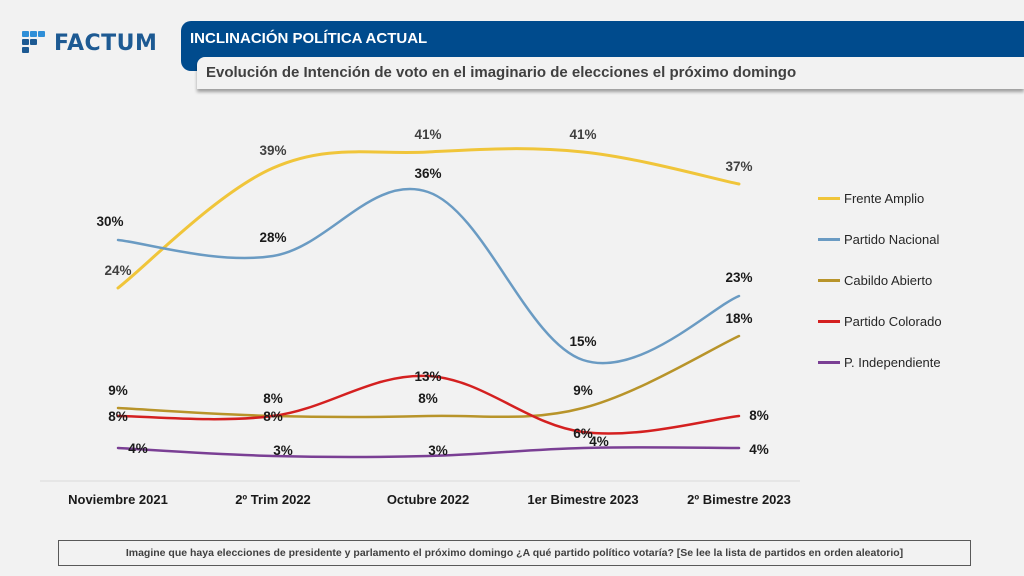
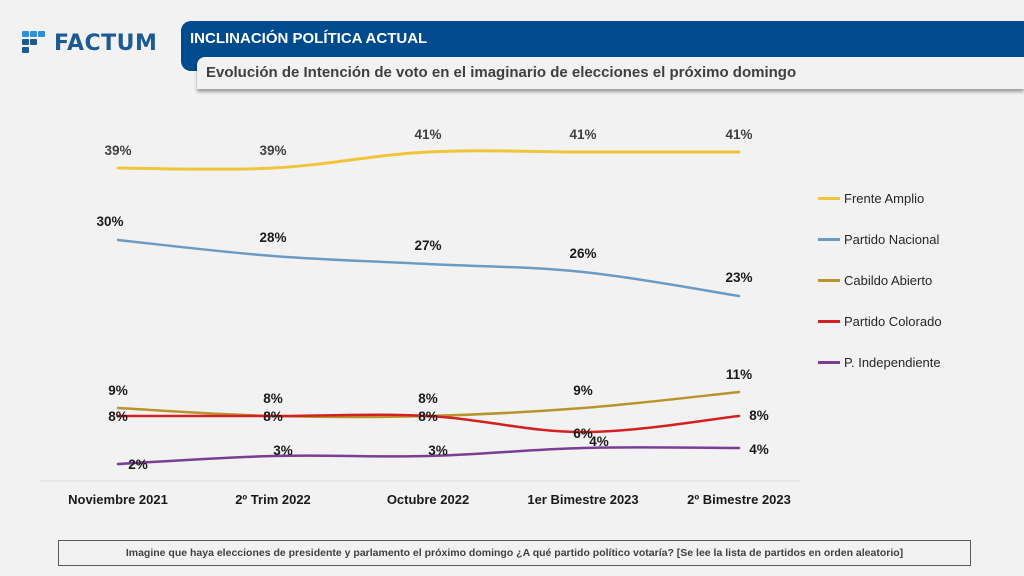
Frente Amplio/Noviembre 2021: 24% -> 39%
P. Independiente/Noviembre 2021: 4% -> 2%
Partido Nacional/Octubre 2022: 36% -> 27%
Partido Colorado/Octubre 2022: 13% -> 8%
Partido Nacional/1er Bimestre 2023: 15% -> 26%
Frente Amplio/2º Bimestre 2023: 37% -> 41%
Cabildo Abierto/2º Bimestre 2023: 18% -> 11%
